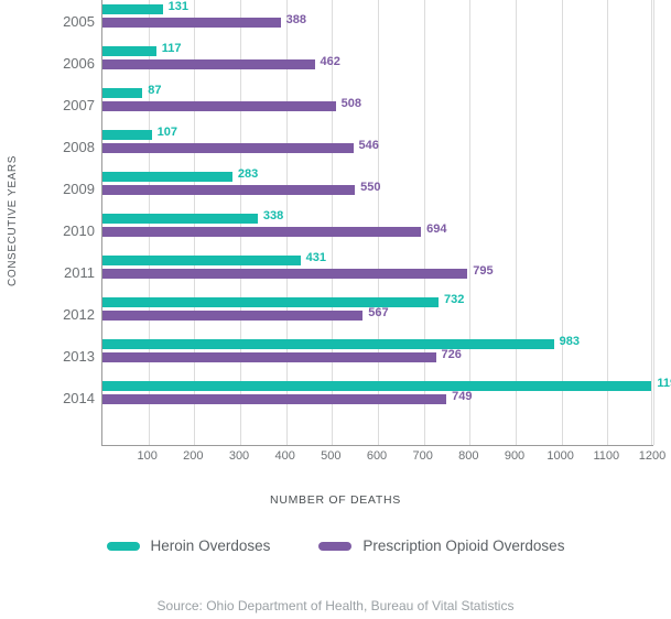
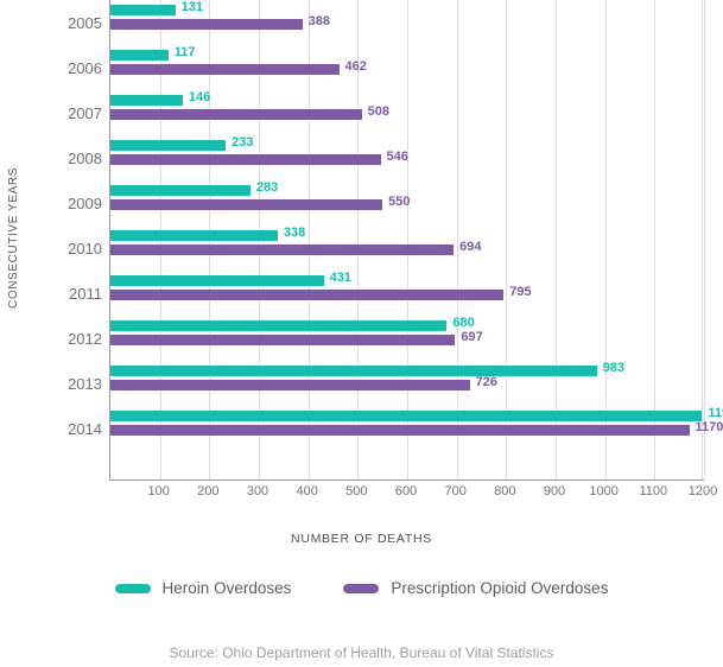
Heroin Overdoses/2007: 87 -> 146
Heroin Overdoses/2008: 107 -> 233
Heroin Overdoses/2012: 732 -> 680
Prescription Opioid Overdoses/2012: 567 -> 697
Prescription Opioid Overdoses/2014: 749 -> 1170
